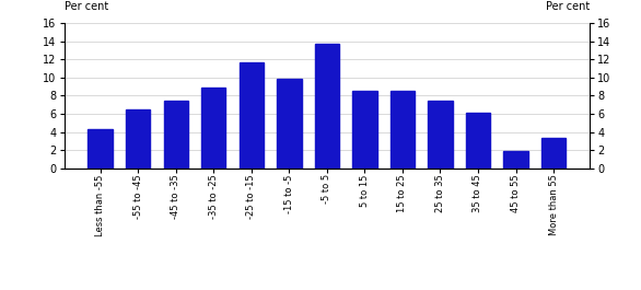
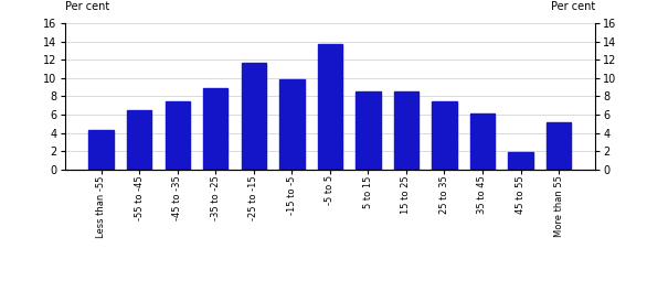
More than 55: 3.4 -> 5.1
